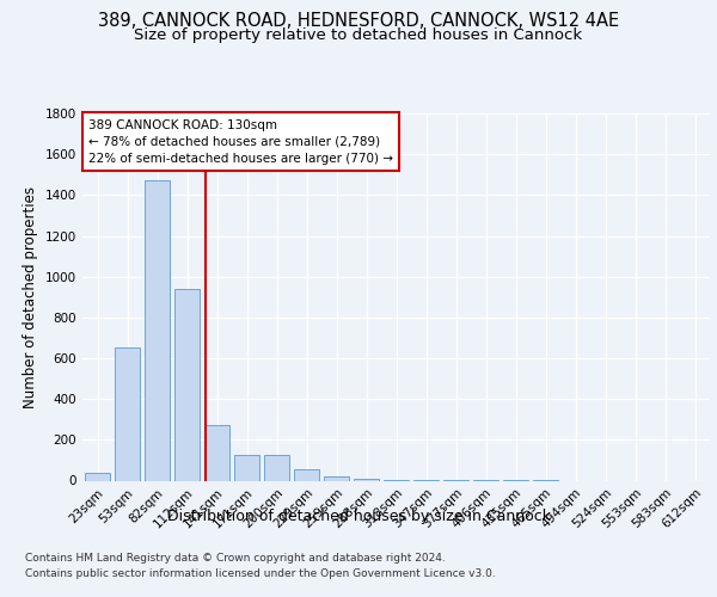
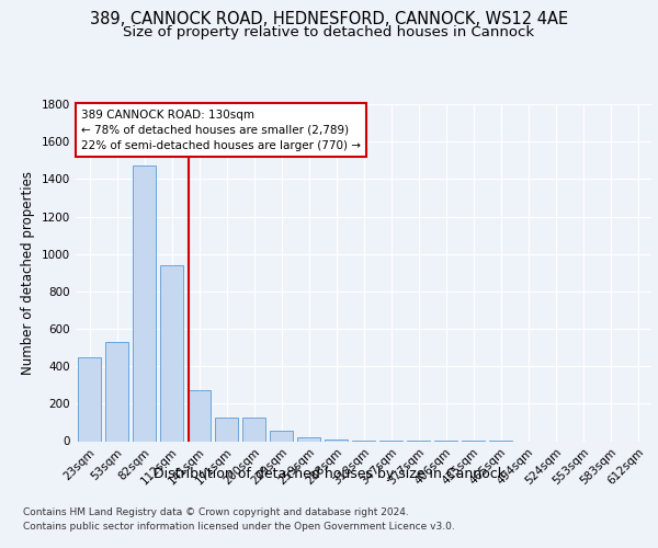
23sqm: 40 -> 450
53sqm: 650 -> 530
